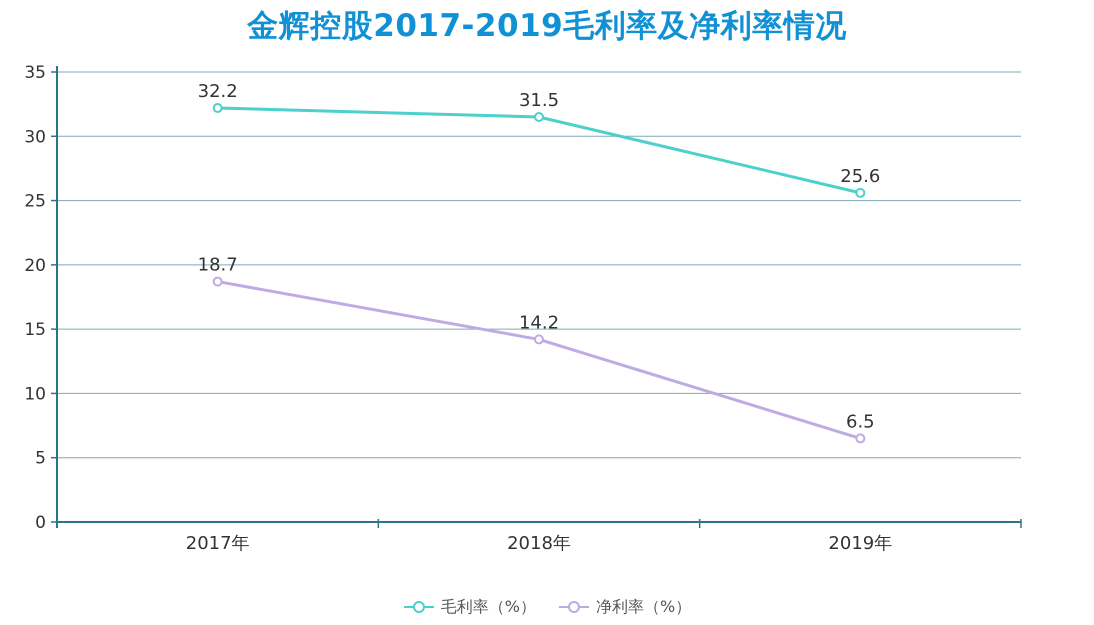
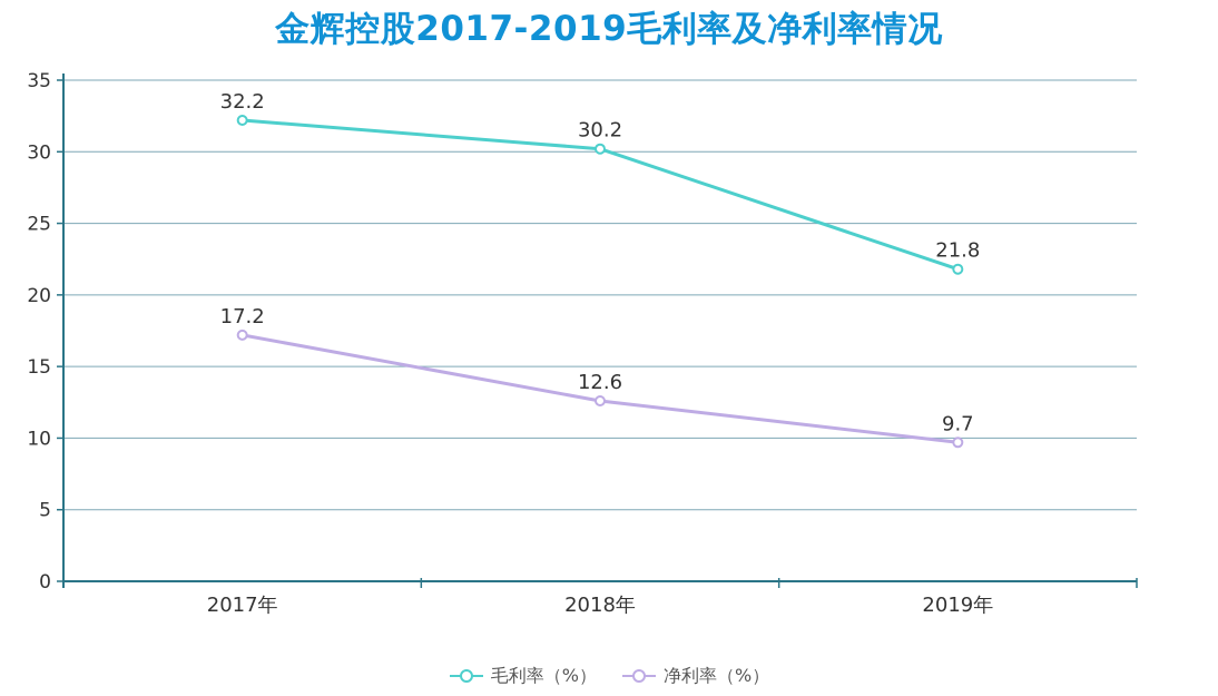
净利率（%）/2017年: 18.7 -> 17.2
毛利率（%）/2018年: 31.5 -> 30.2
净利率（%）/2018年: 14.2 -> 12.6
毛利率（%）/2019年: 25.6 -> 21.8
净利率（%）/2019年: 6.5 -> 9.7
